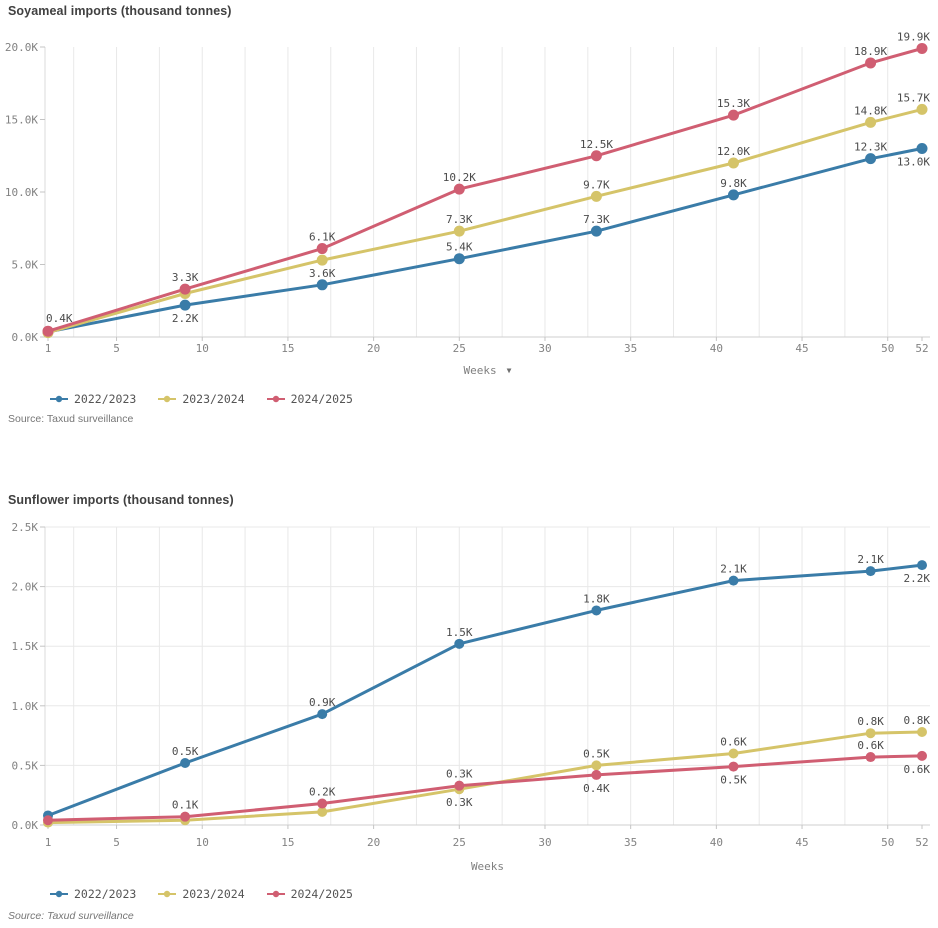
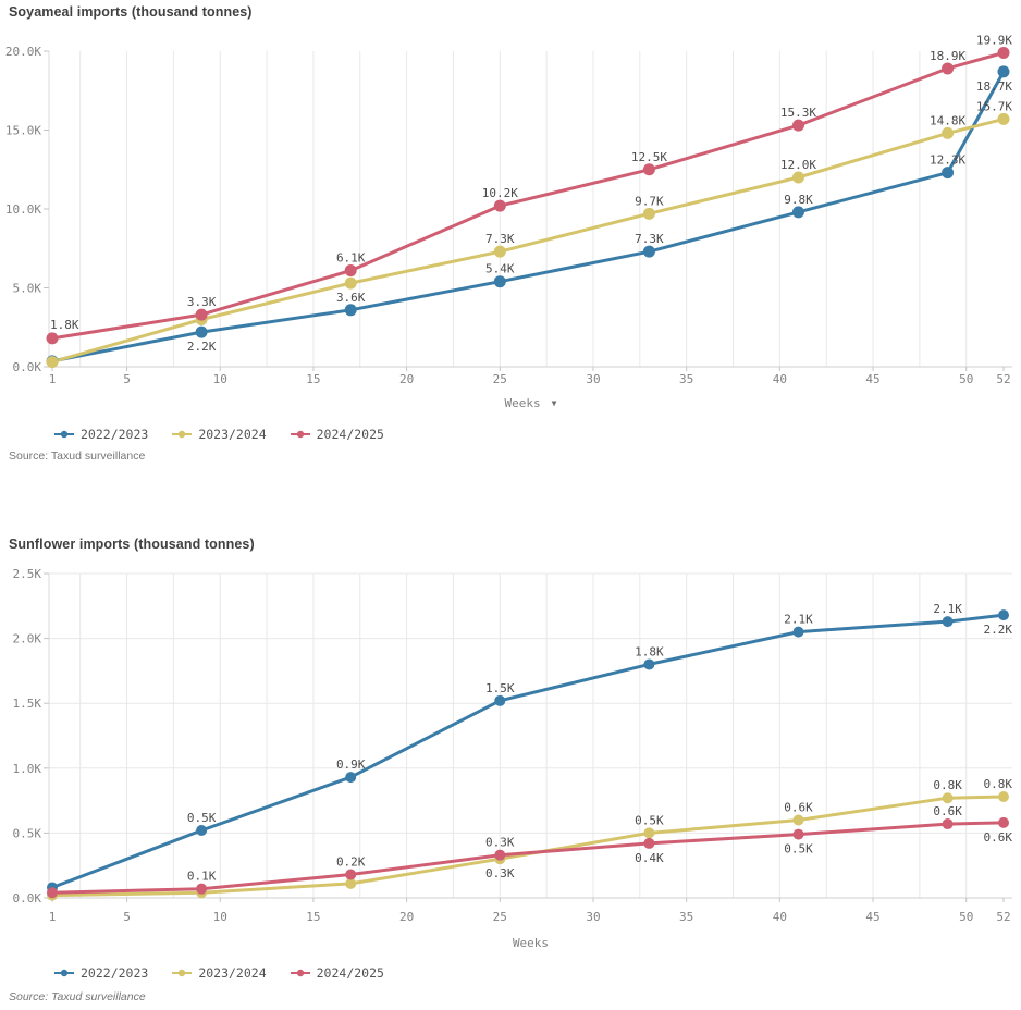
Soyameal imports (thousand tonnes)/2024/2025/1: 0.4K -> 1.8K
Soyameal imports (thousand tonnes)/2022/2023/52: 13.0K -> 18.7K
